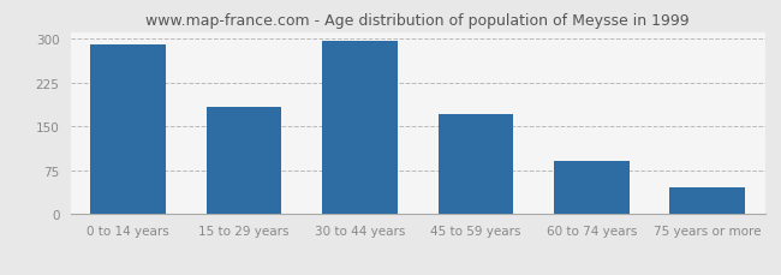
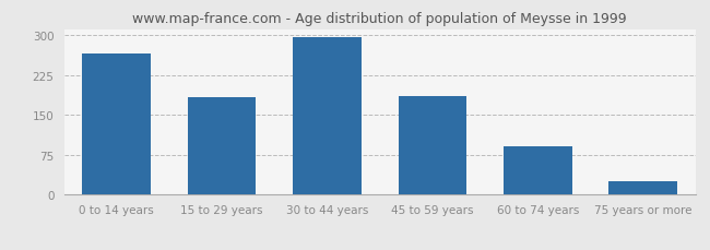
0 to 14 years: 291 -> 265
45 to 59 years: 172 -> 185
75 years or more: 47 -> 25
